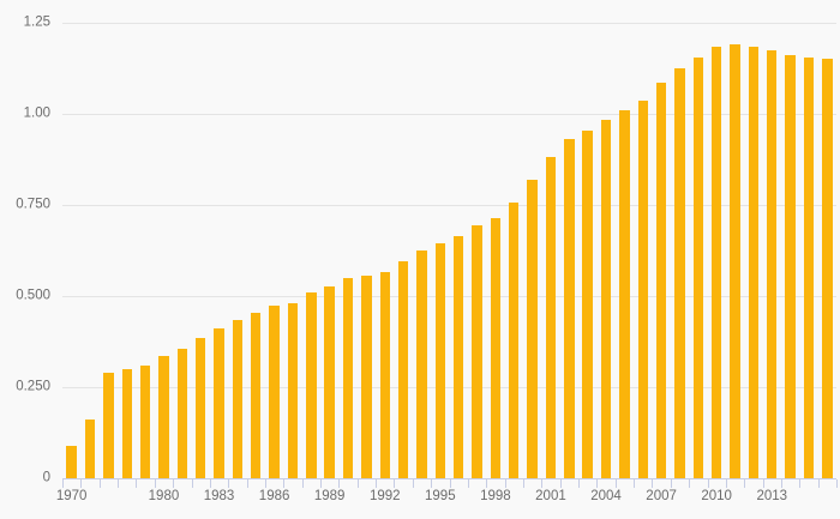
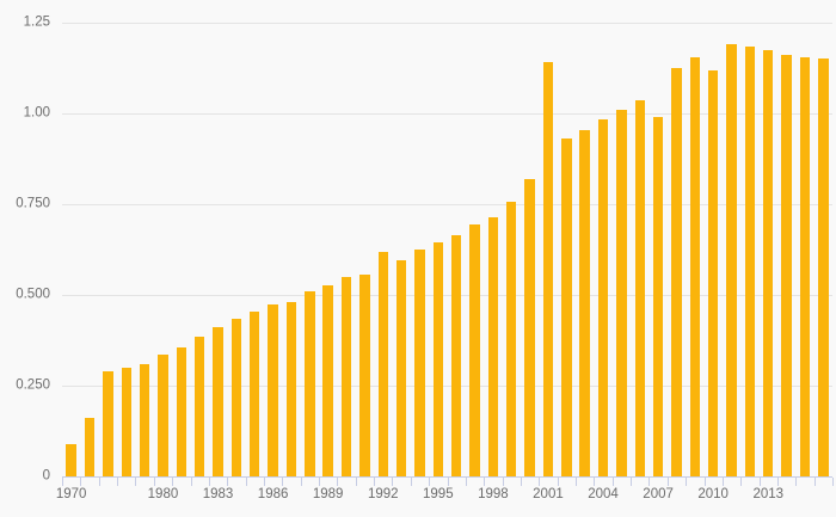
1992: 0.56 -> 0.62
2001: 0.88 -> 1.14
2007: 1.08 -> 0.99
2010: 1.19 -> 1.12
